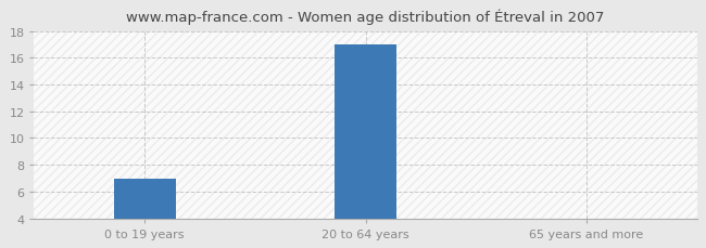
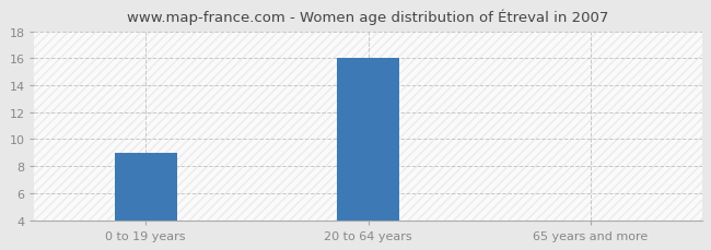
0 to 19 years: 7 -> 9
20 to 64 years: 17 -> 16
